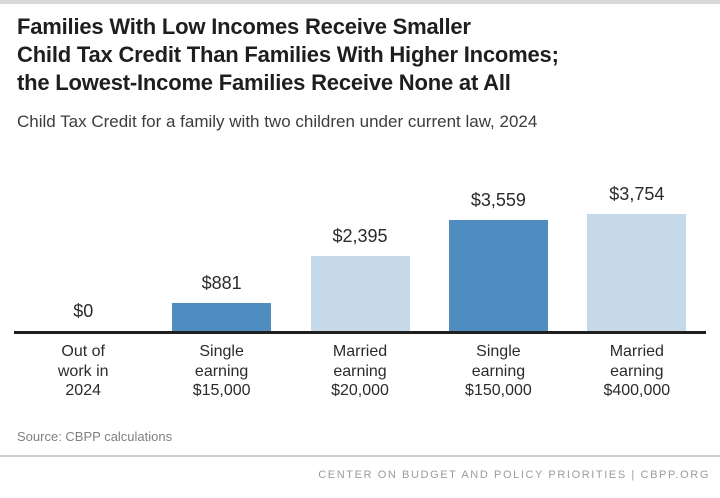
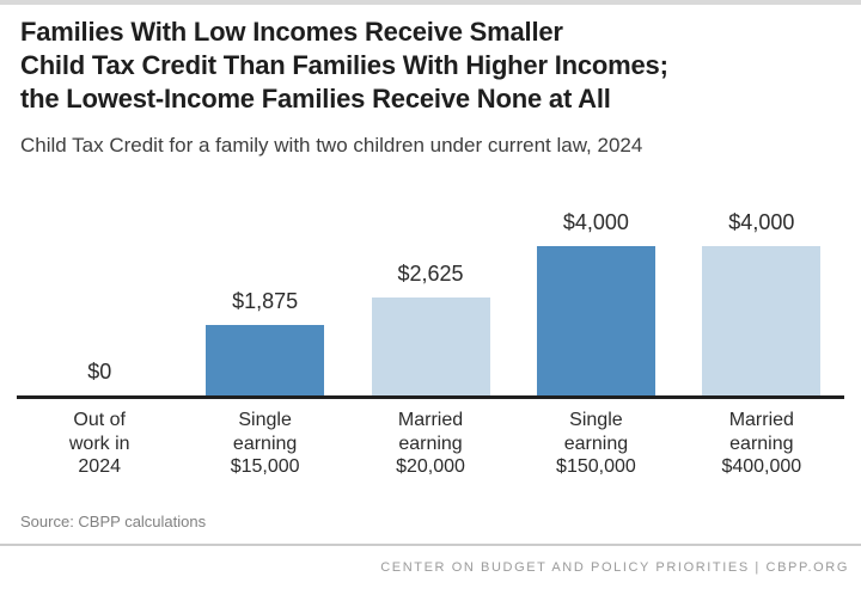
Single earning $15,000: $881 -> $1,875
Married earning $20,000: $2,395 -> $2,625
Single earning $150,000: $3,559 -> $4,000
Married earning $400,000: $3,754 -> $4,000
